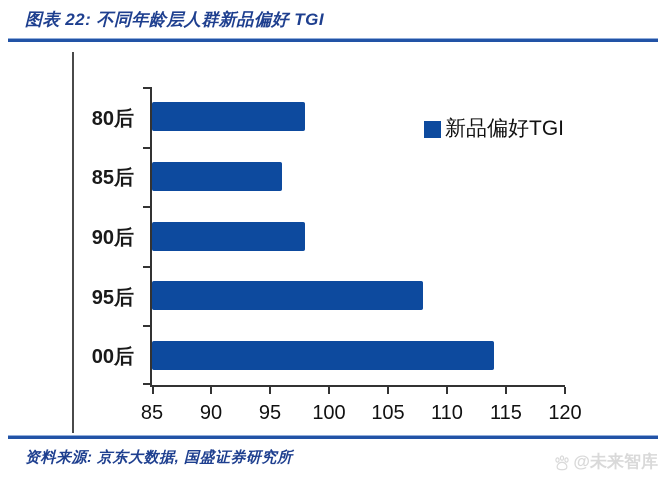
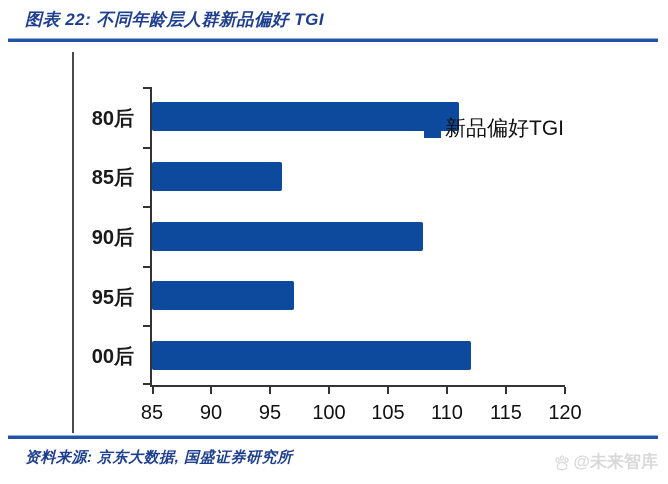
80后: 98 -> 111
90后: 98 -> 108
95后: 108 -> 97
00后: 114 -> 112
